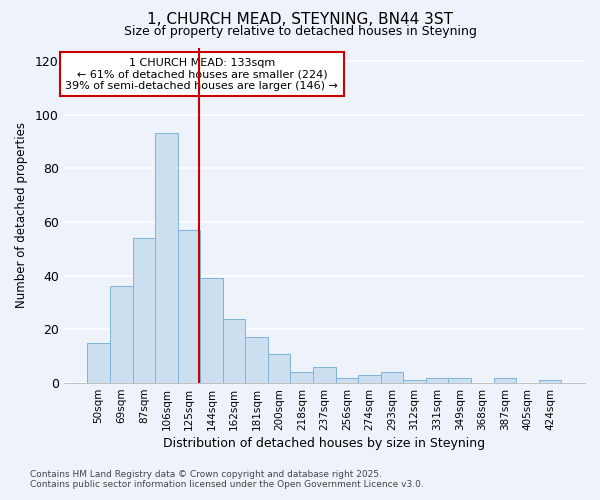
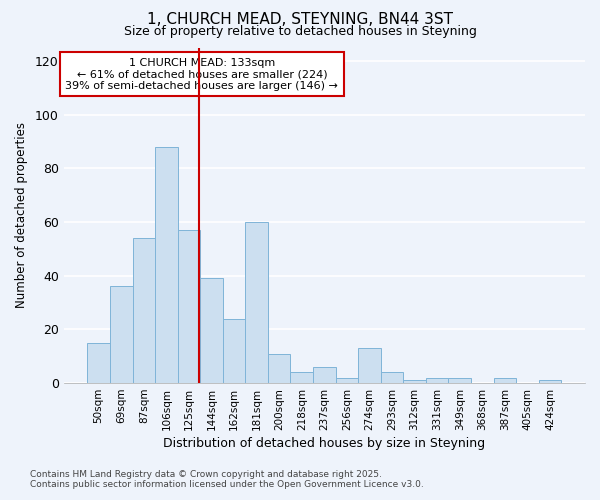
106sqm: 93 -> 88
181sqm: 17 -> 60
274sqm: 3 -> 13
